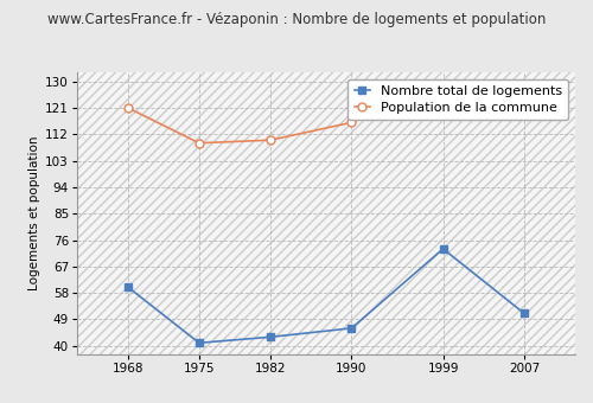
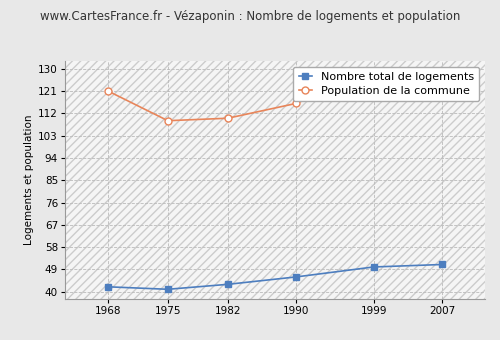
Nombre total de logements/1968: 60 -> 42
Nombre total de logements/1999: 73 -> 50
